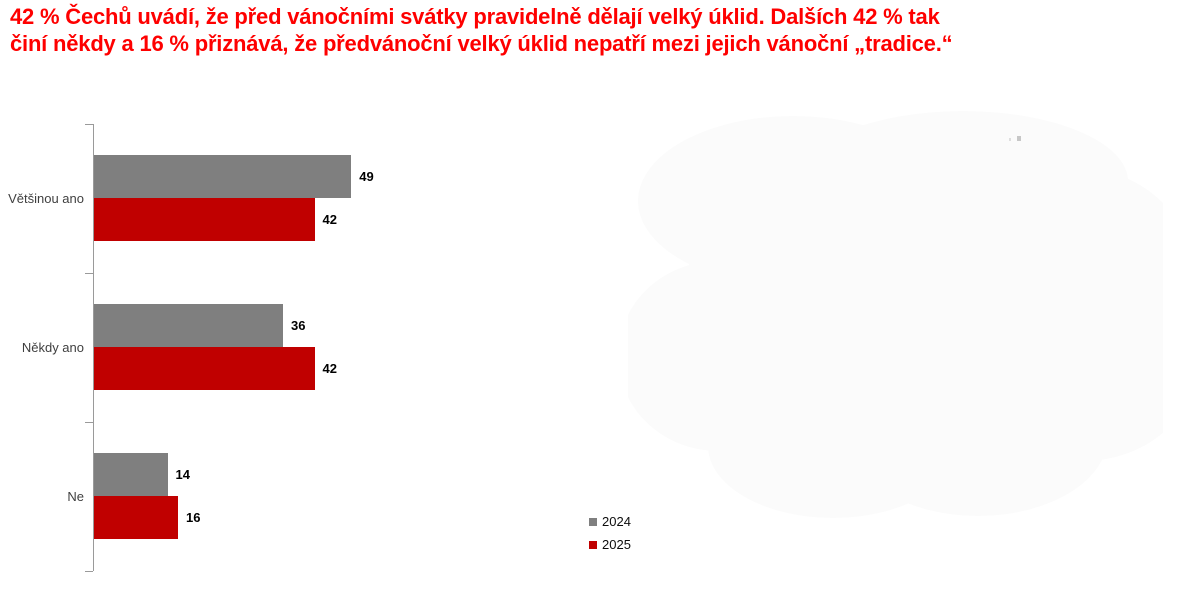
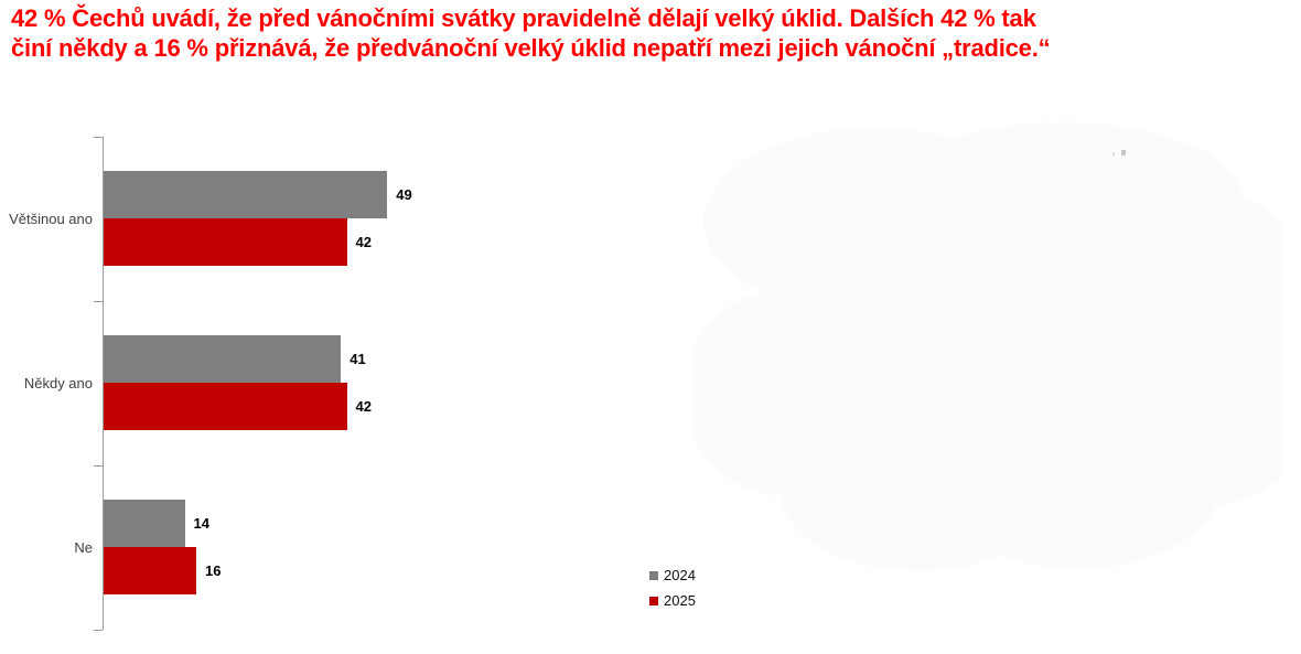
2024/Někdy ano: 36 -> 41
